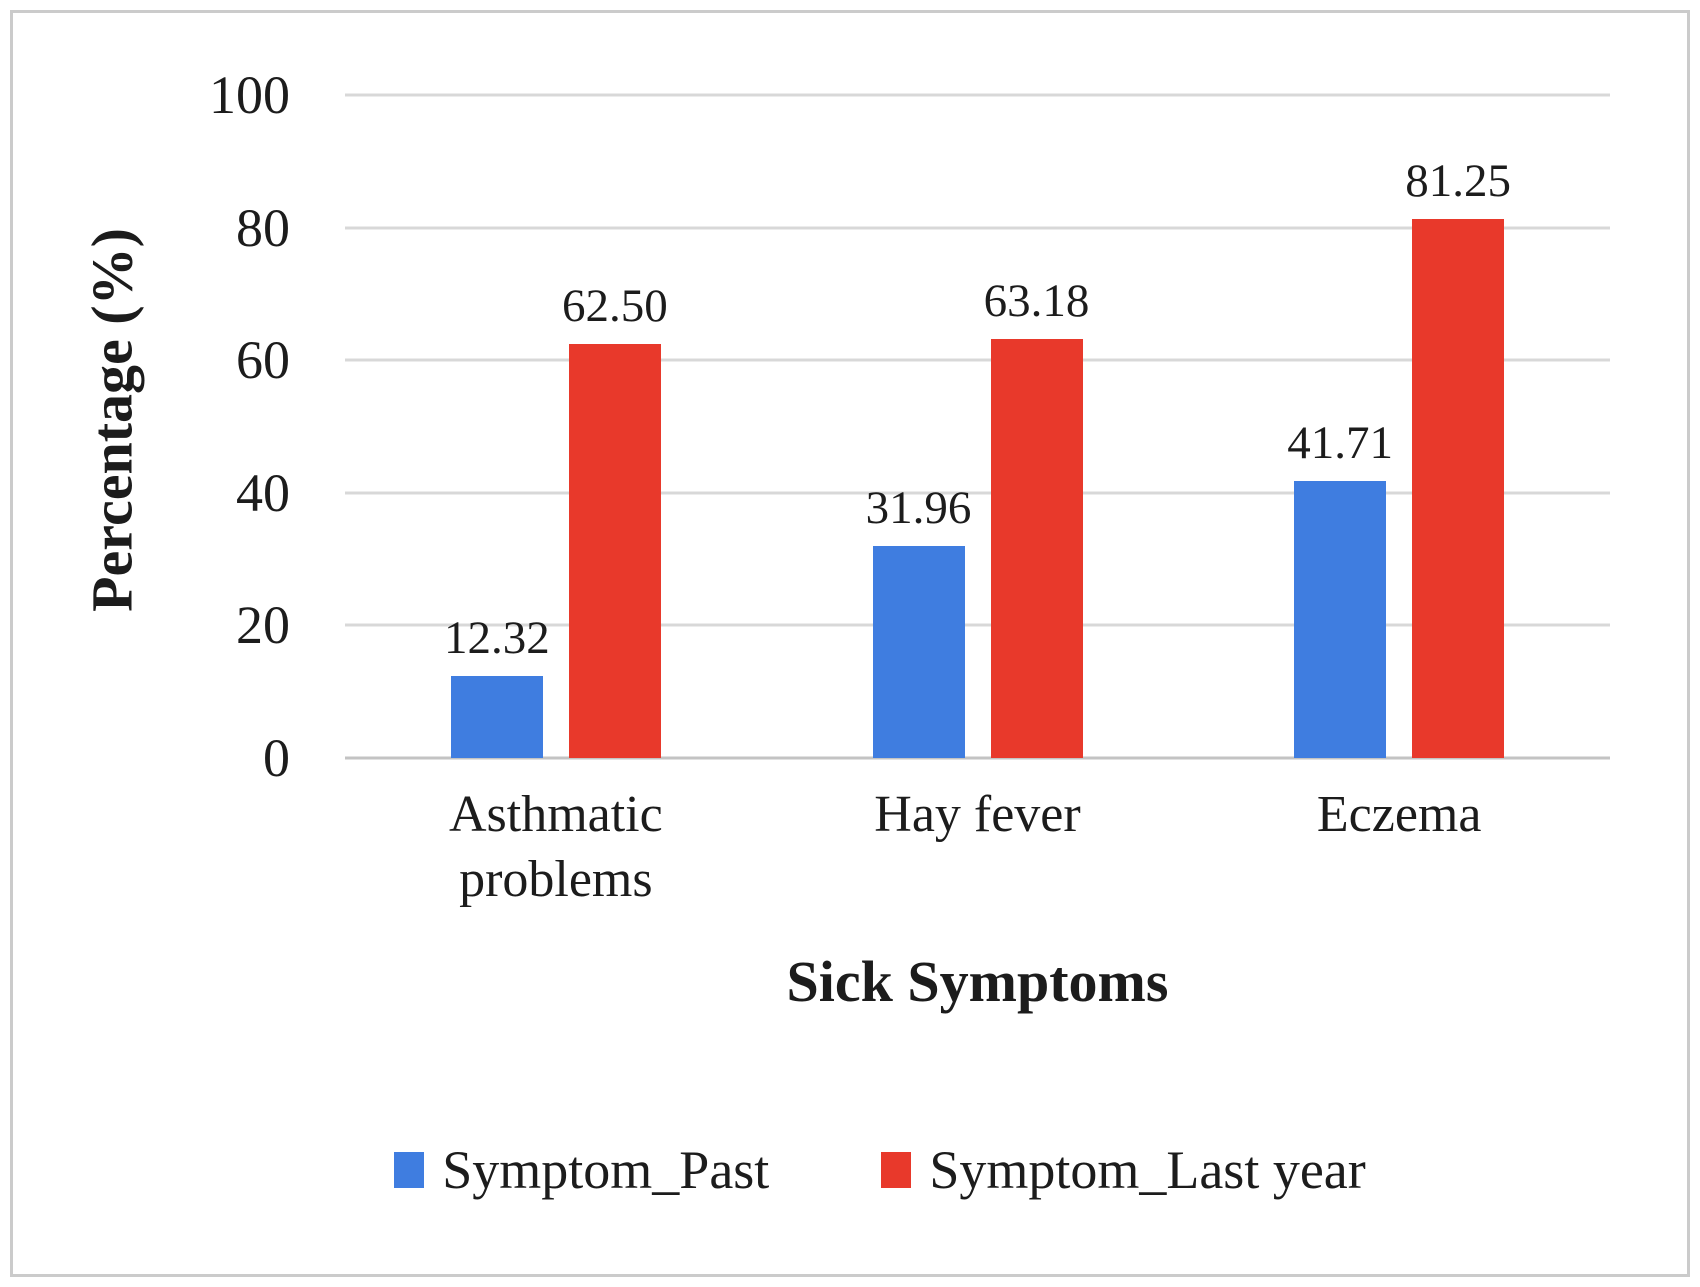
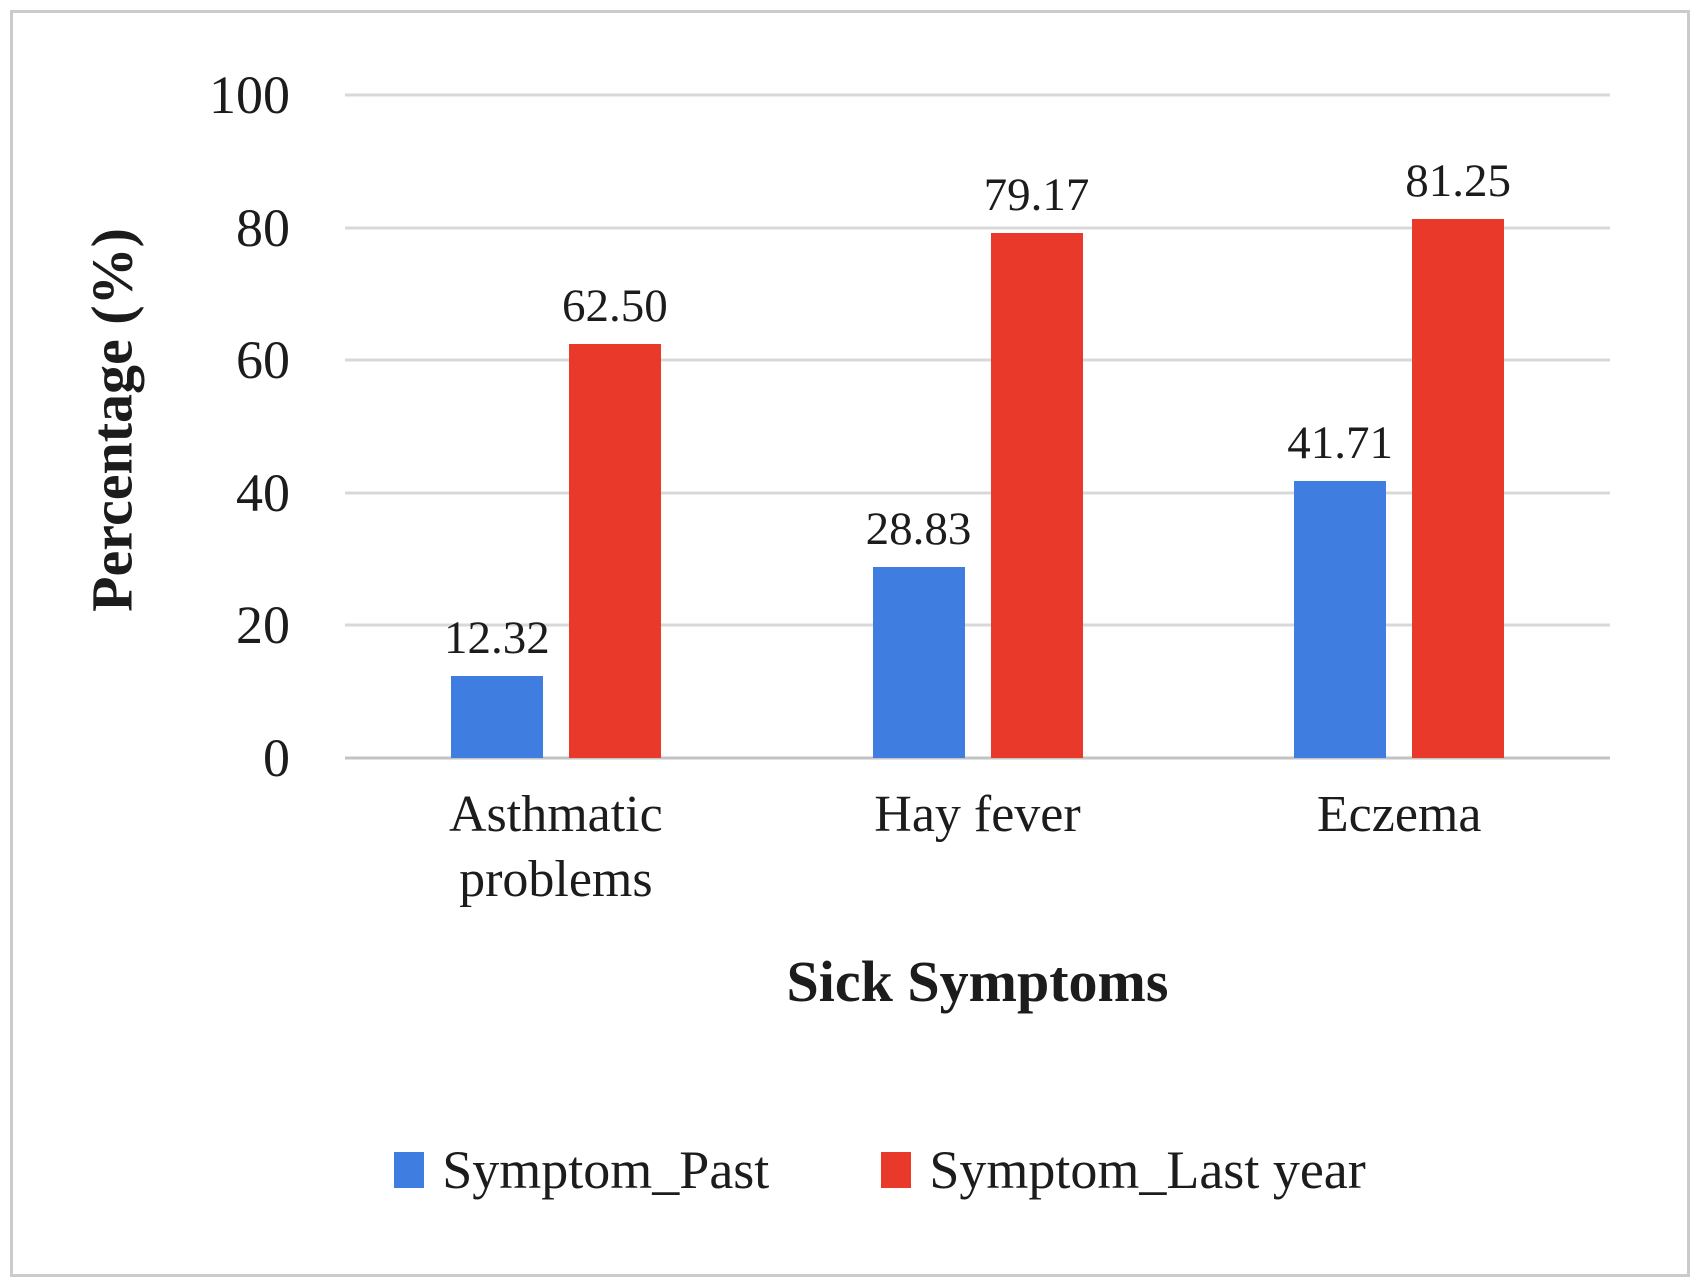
Symptom_Past/Hay fever: 31.96 -> 28.83
Symptom_Last year/Hay fever: 63.18 -> 79.17
